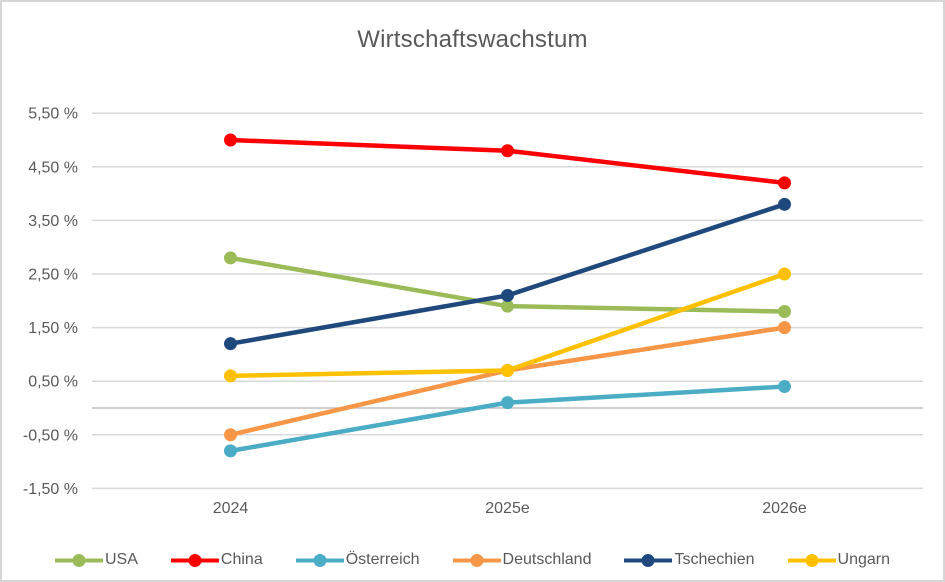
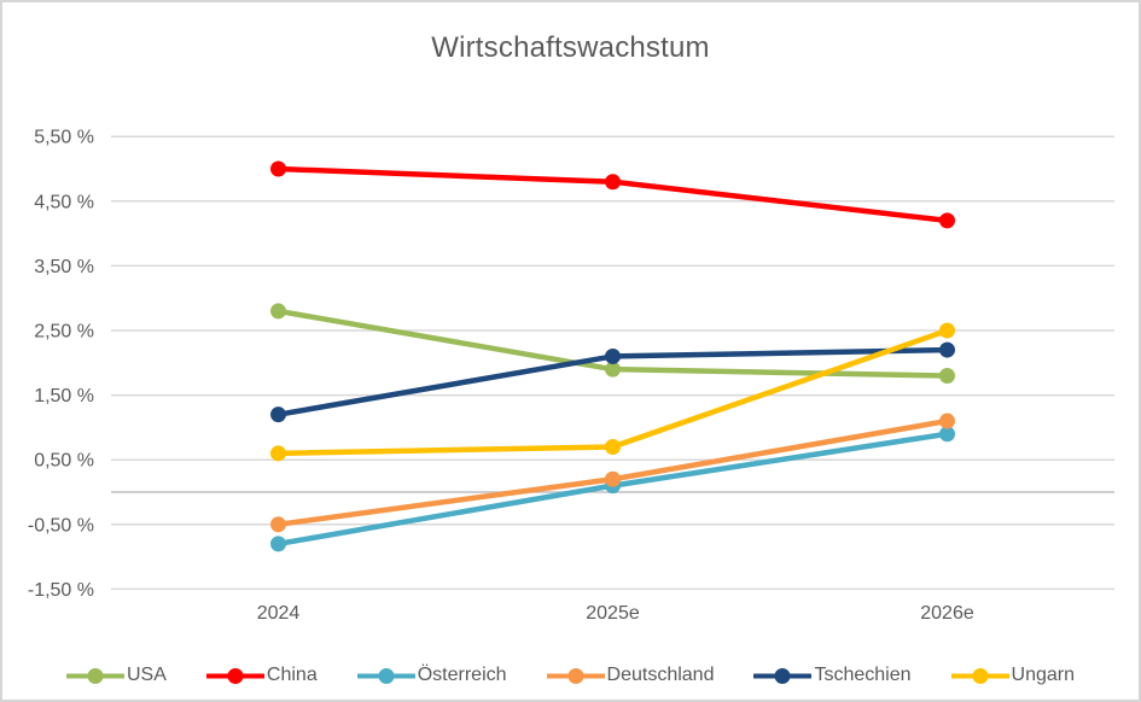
Deutschland/2025e: 0,7% -> 0,2%
Österreich/2026e: 0,4% -> 0,9%
Deutschland/2026e: 1,5% -> 1,1%
Tschechien/2026e: 3,8% -> 2,2%
